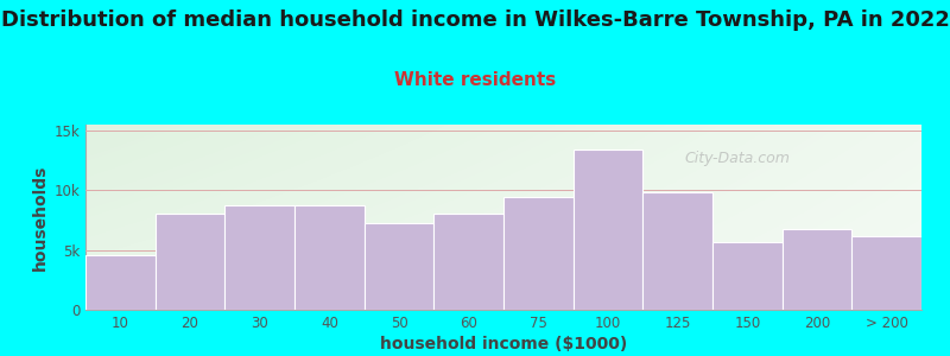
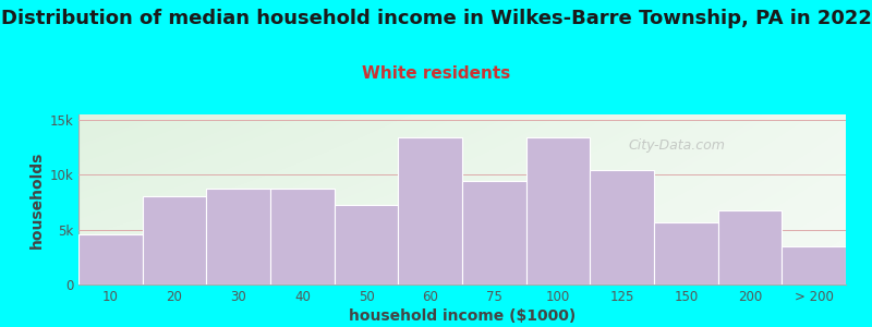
60: 8.0k -> 13.4k
125: 9.8k -> 10.4k
> 200: 6.2k -> 3.5k
